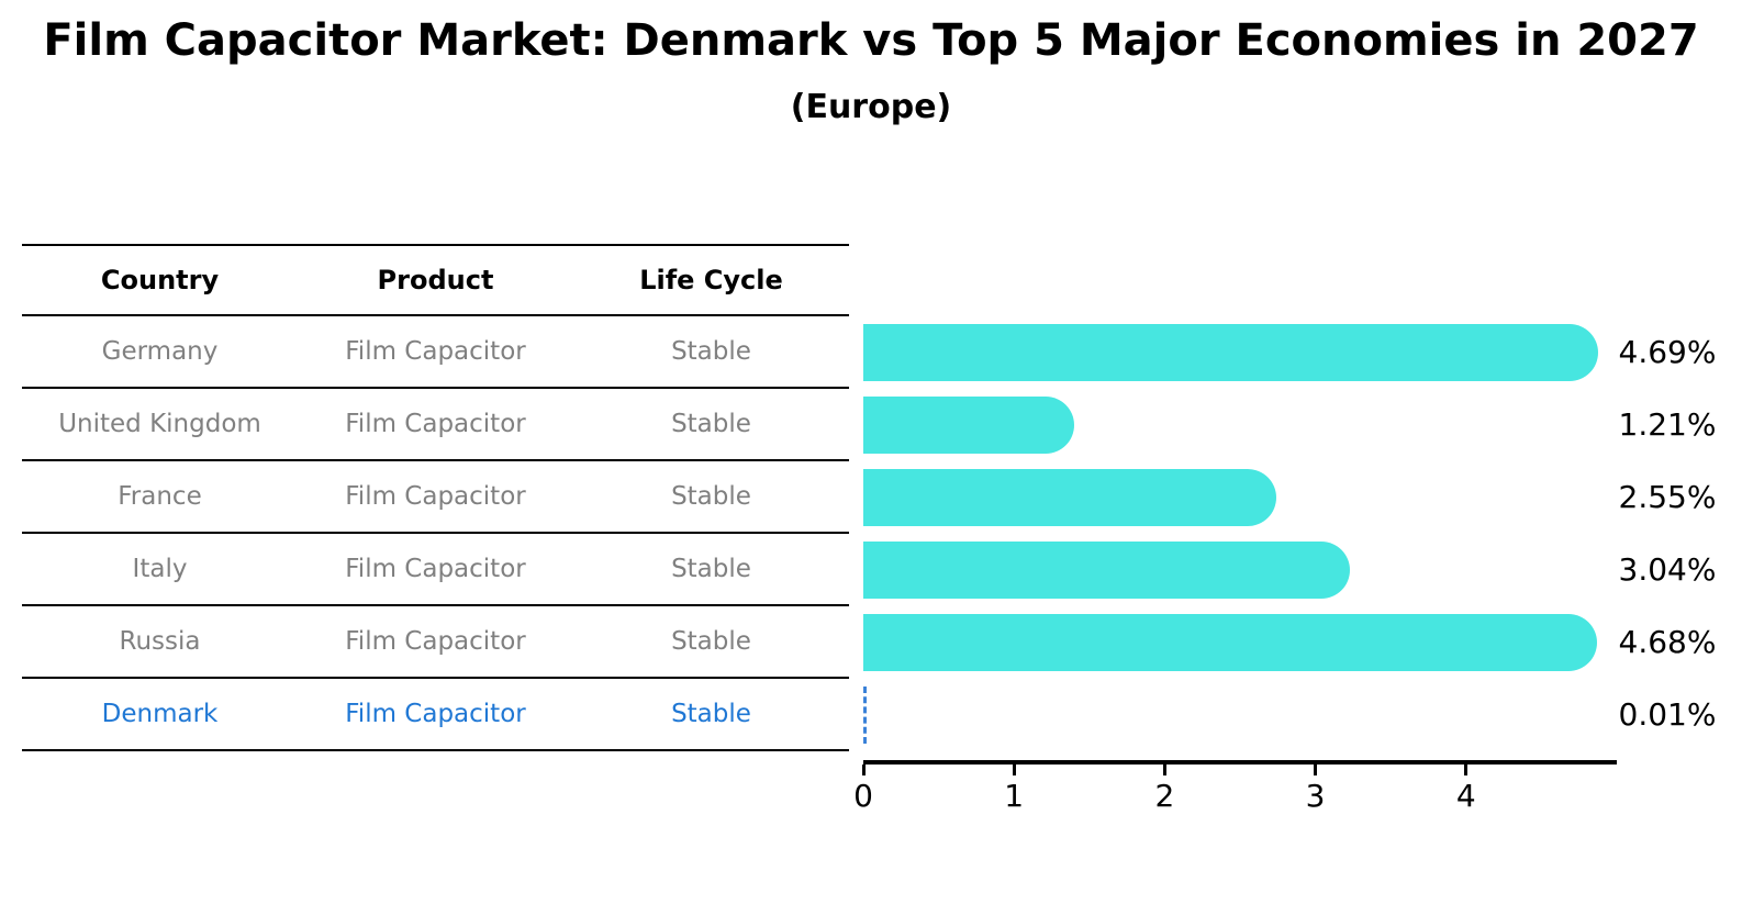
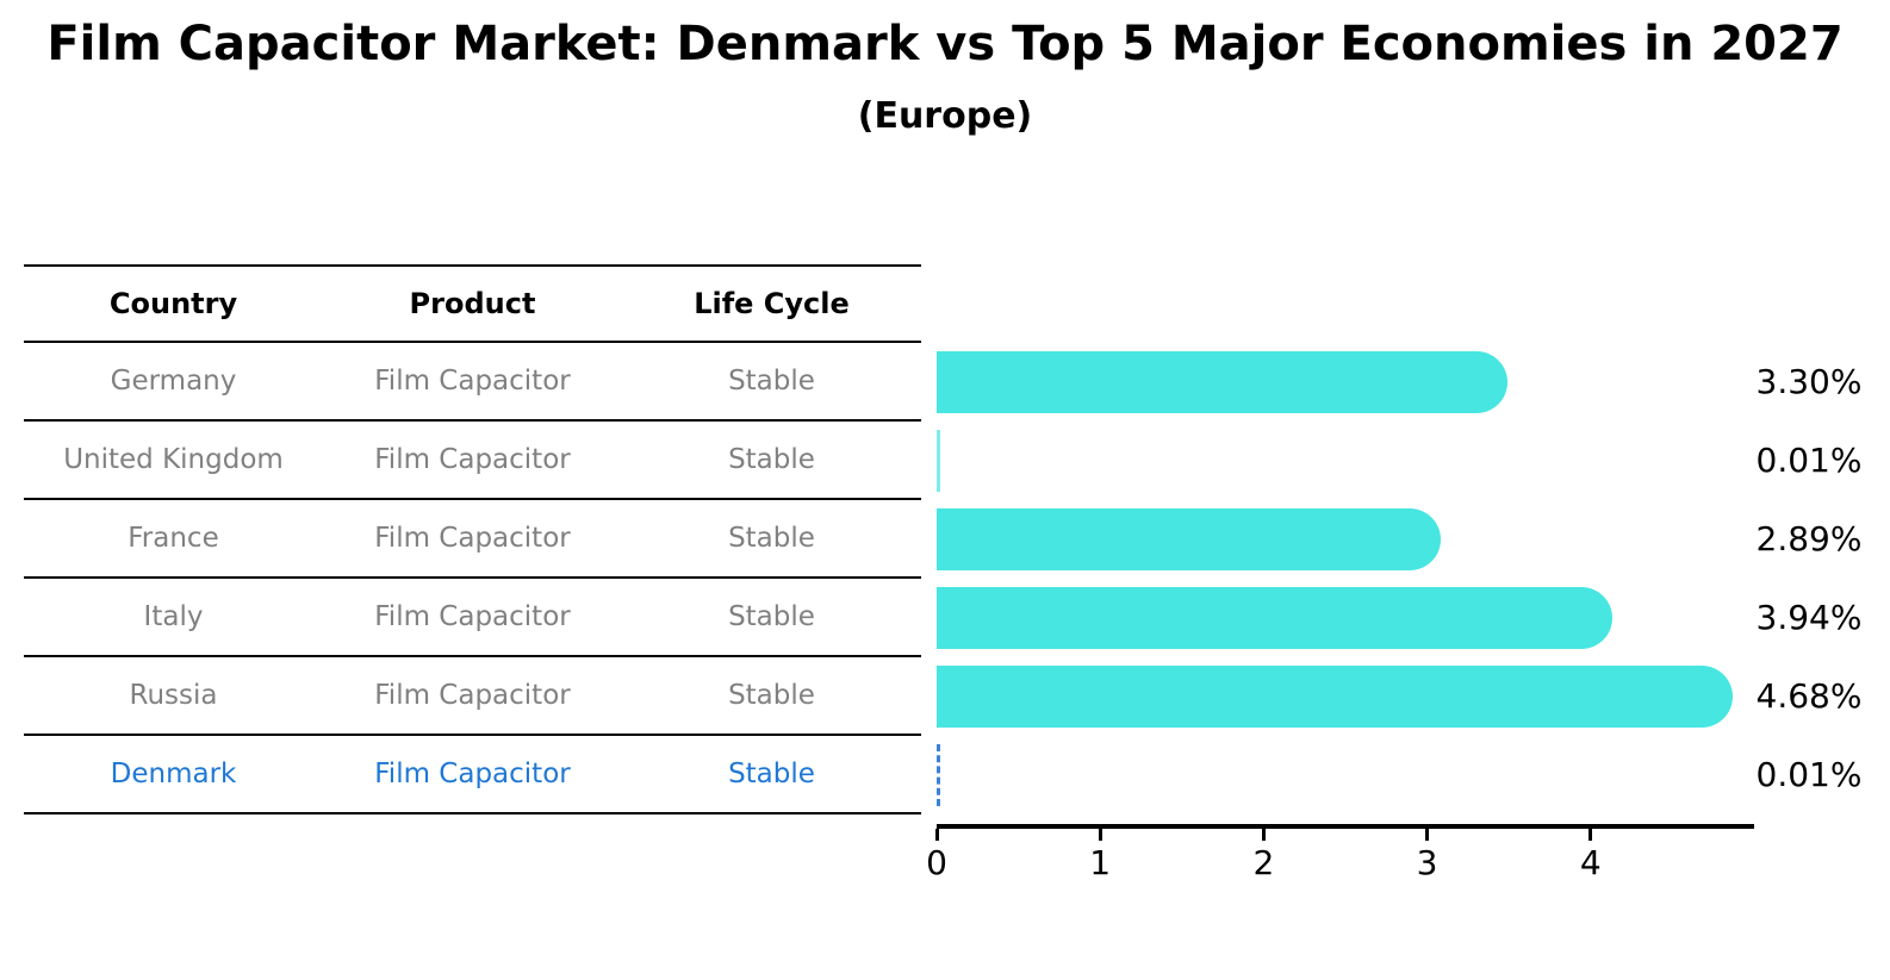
Germany: 4.69% -> 3.30%
United Kingdom: 1.21% -> 0.01%
France: 2.55% -> 2.89%
Italy: 3.04% -> 3.94%
